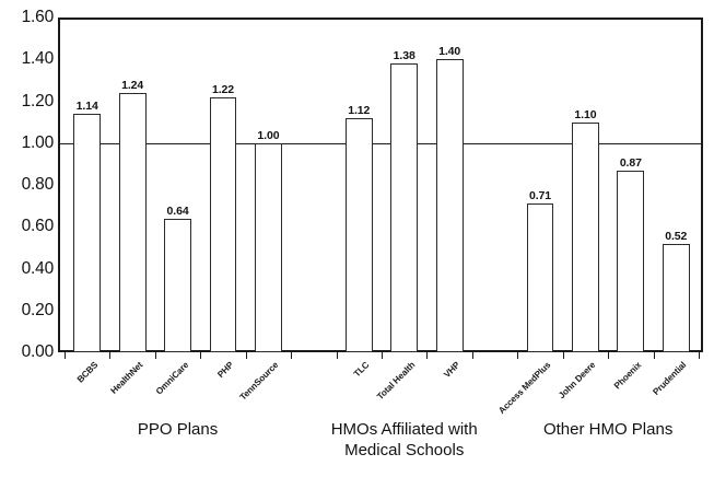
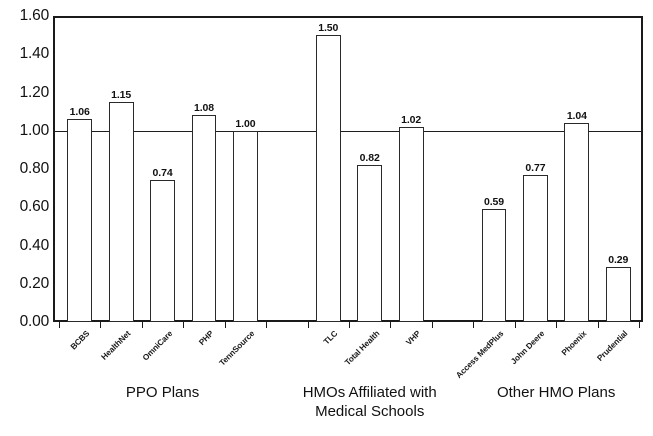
BCBS: 1.14 -> 1.06
HealthNet: 1.24 -> 1.15
OmniCare: 0.64 -> 0.74
PHP: 1.22 -> 1.08
TLC: 1.12 -> 1.50
Total Health: 1.38 -> 0.82
VHP: 1.40 -> 1.02
Access MedPlus: 0.71 -> 0.59
John Deere: 1.10 -> 0.77
Phoenix: 0.87 -> 1.04
Prudential: 0.52 -> 0.29
